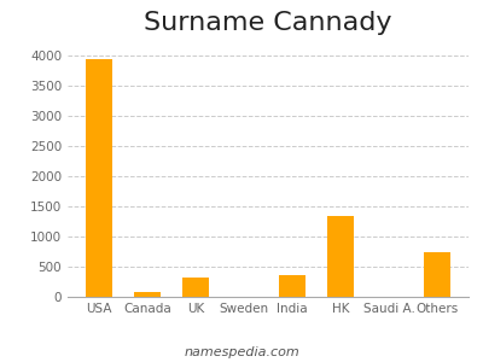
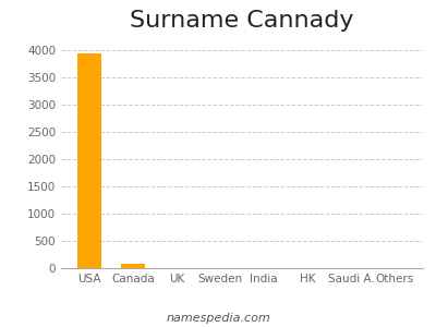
UK: 320 -> 0
India: 360 -> 0
HK: 1340 -> 0
Others: 740 -> 0
